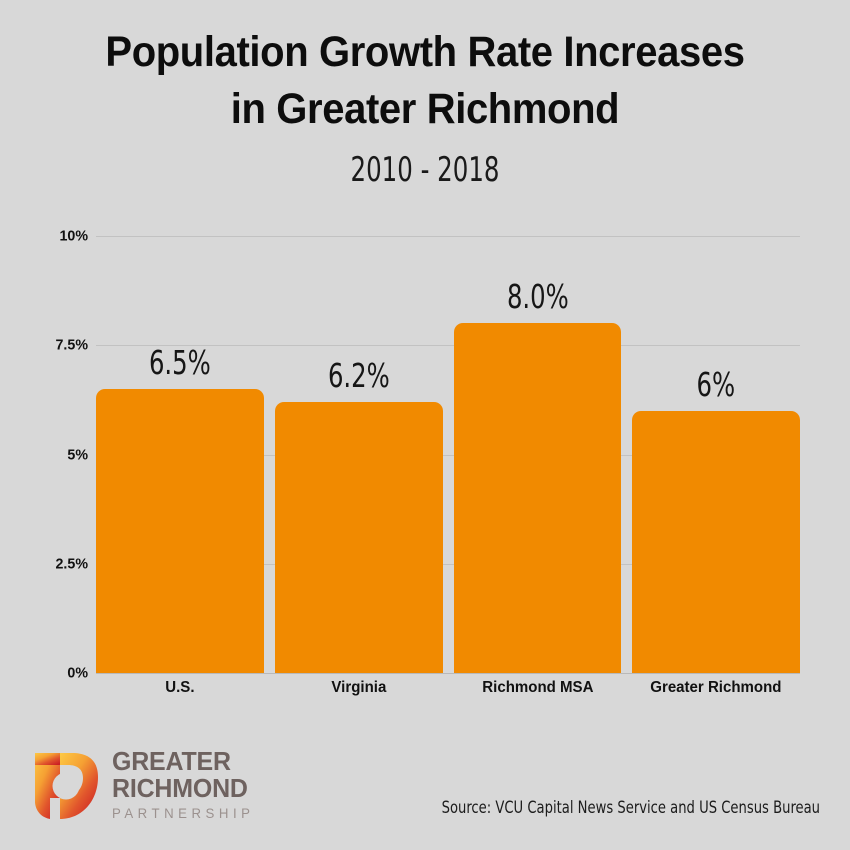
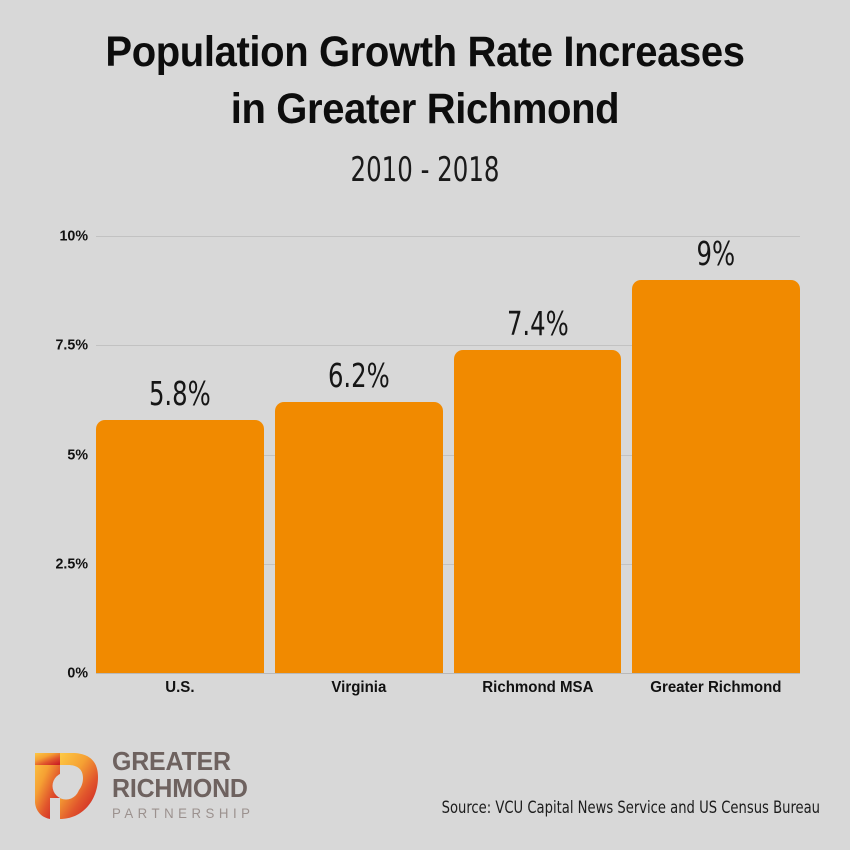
U.S.: 6.5% -> 5.8%
Richmond MSA: 8.0% -> 7.4%
Greater Richmond: 6% -> 9%
